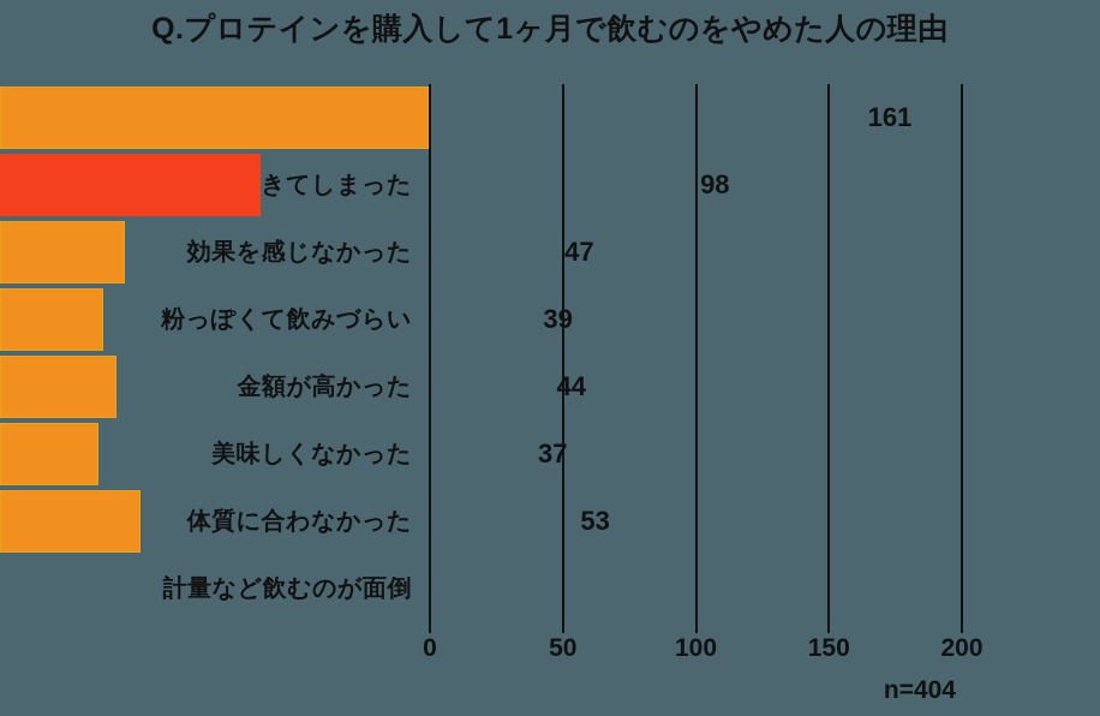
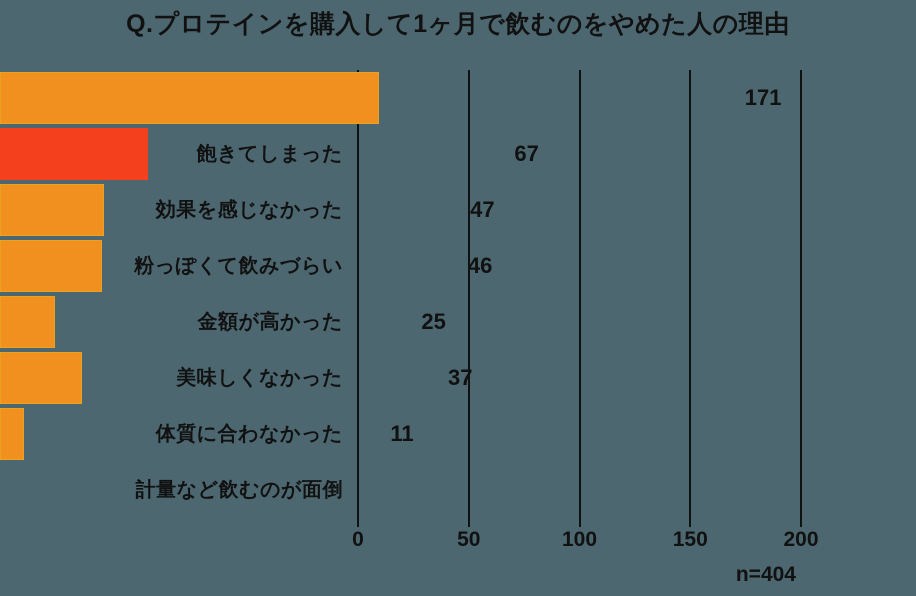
習慣が身に付かなかった: 161 -> 171
飽きてしまった: 98 -> 67
粉っぽくて飲みづらい: 39 -> 46
金額が高かった: 44 -> 25
体質に合わなかった: 53 -> 11
